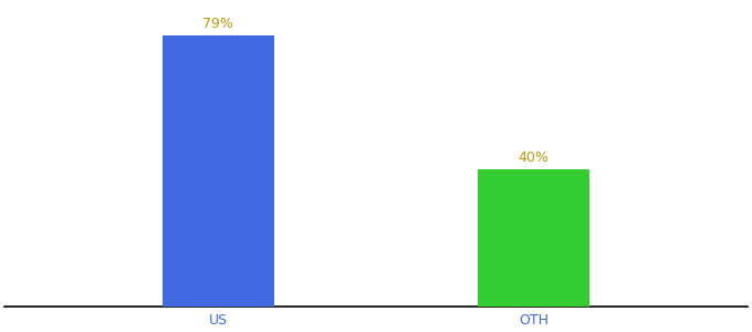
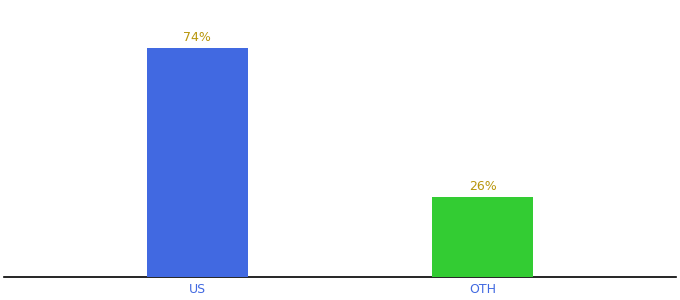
US: 79% -> 74%
OTH: 40% -> 26%
